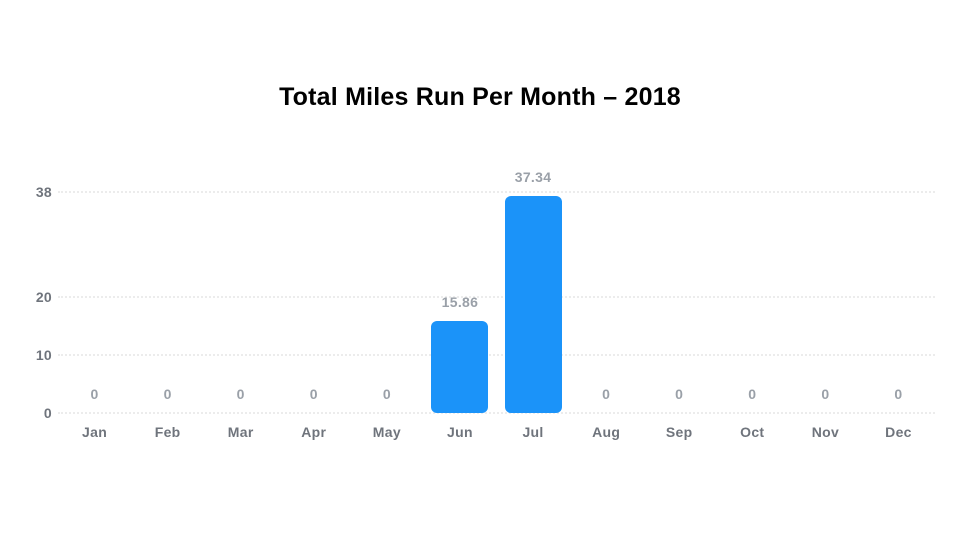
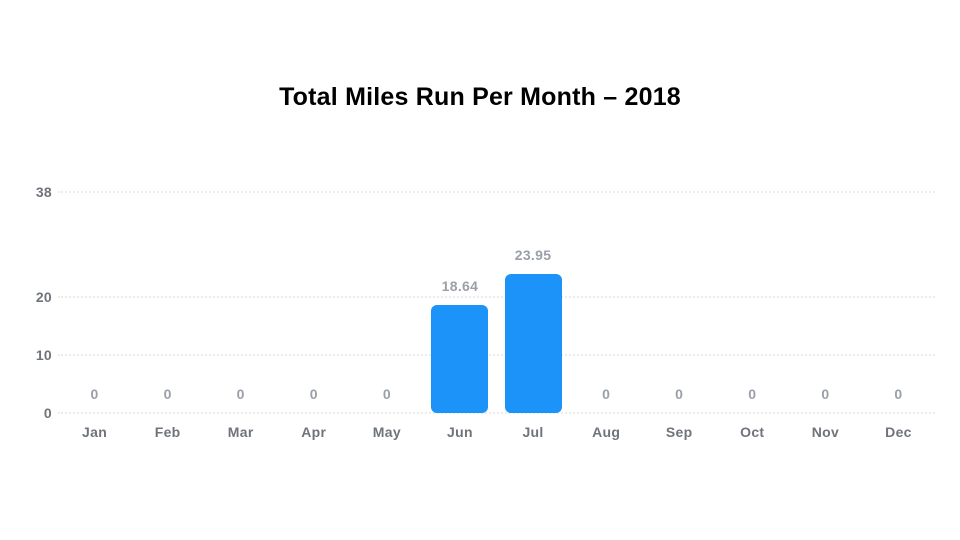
Jun: 15.86 -> 18.64
Jul: 37.34 -> 23.95
